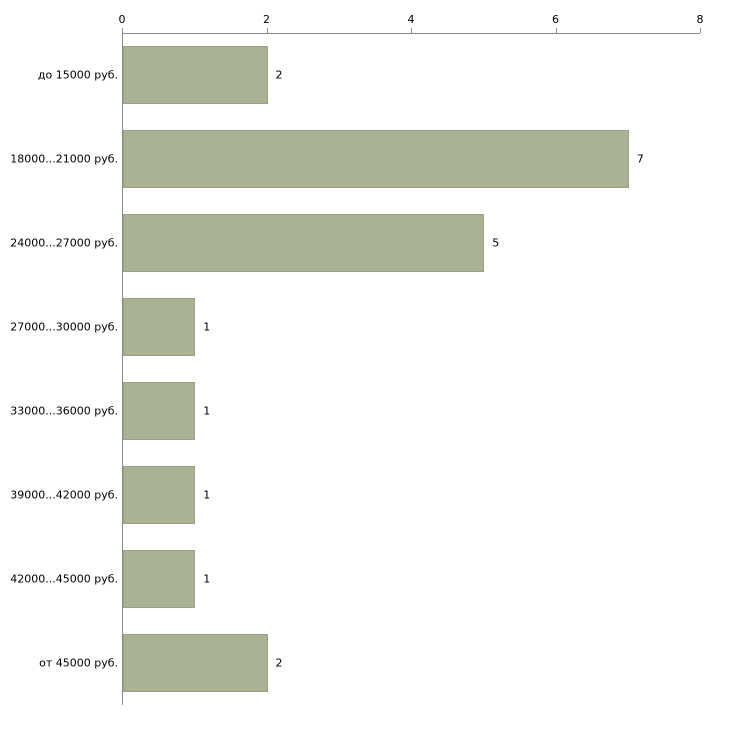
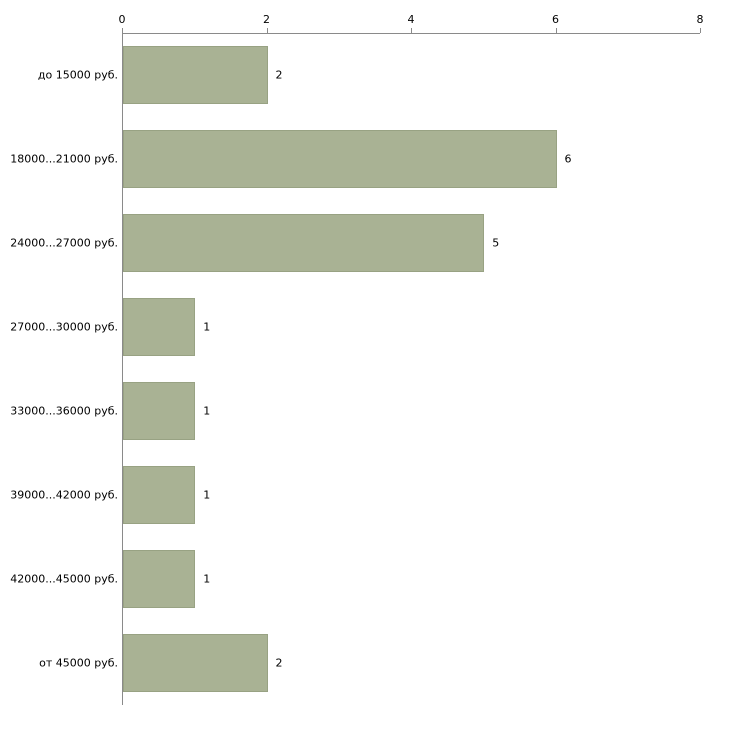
18000...21000 руб.: 7 -> 6
